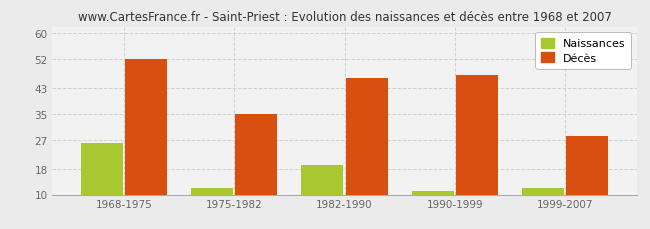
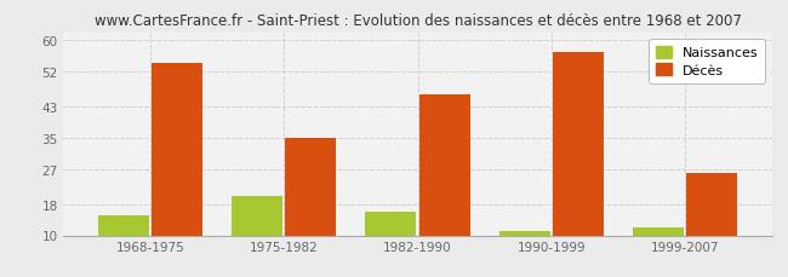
Naissances/1968-1975: 26 -> 15
Décès/1968-1975: 52 -> 54
Naissances/1975-1982: 12 -> 20
Naissances/1982-1990: 19 -> 16
Décès/1990-1999: 47 -> 57
Décès/1999-2007: 28 -> 26
